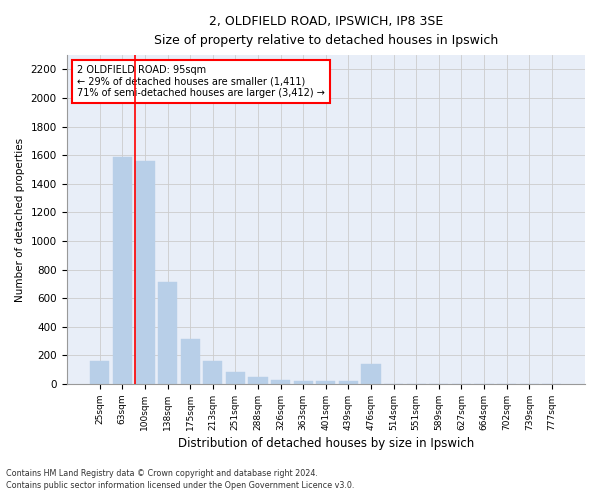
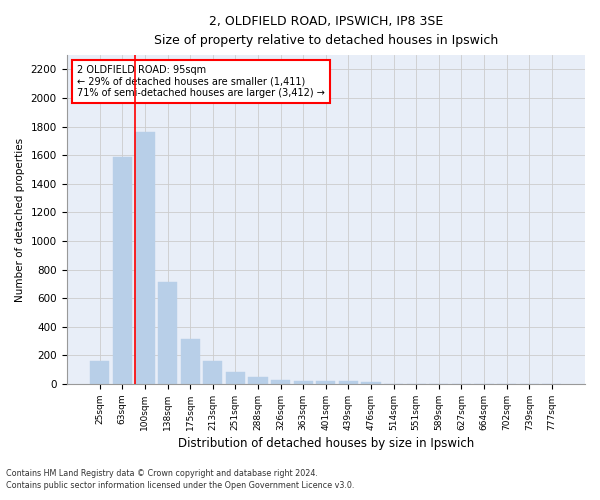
100sqm: 1560 -> 1760
476sqm: 140 -> 20
